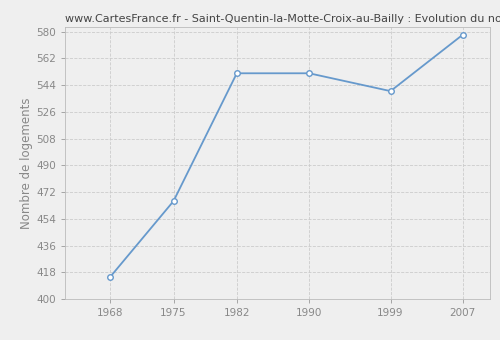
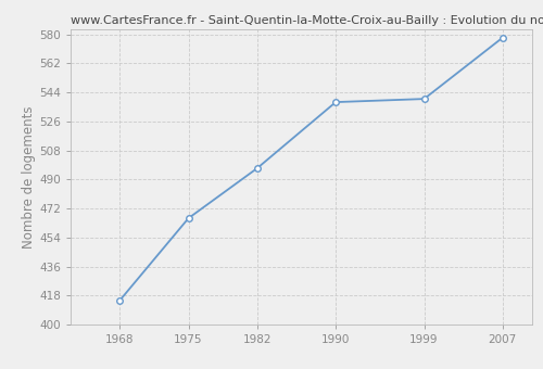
1982: 552 -> 497
1990: 552 -> 538
